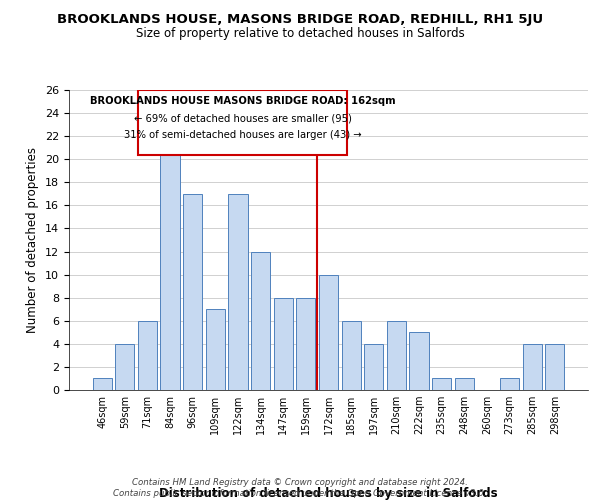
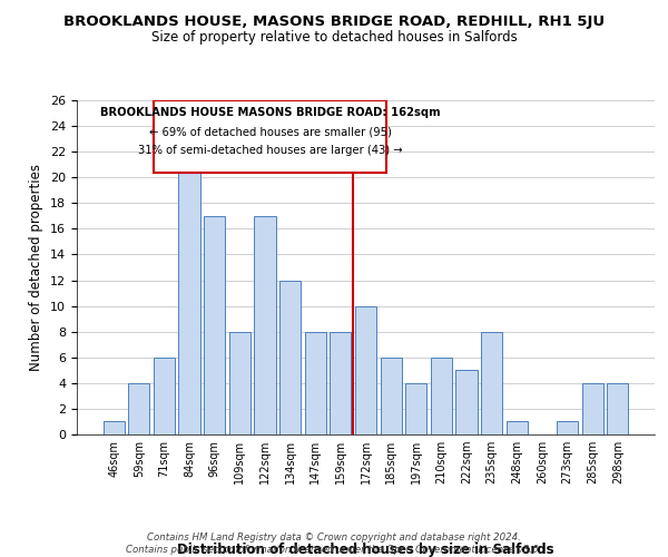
109sqm: 7 -> 8
235sqm: 1 -> 8
